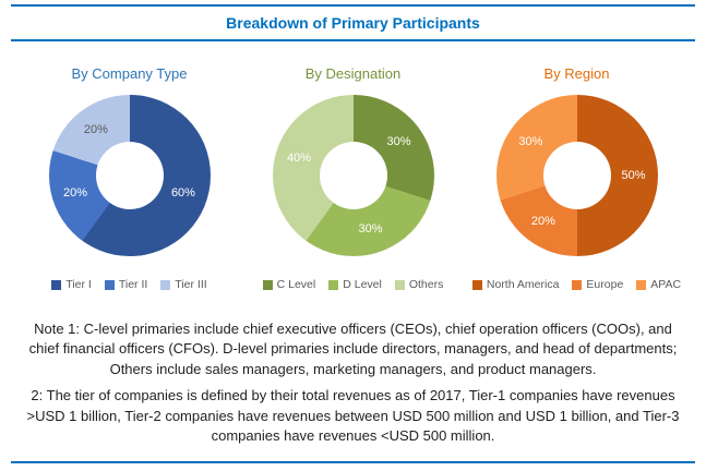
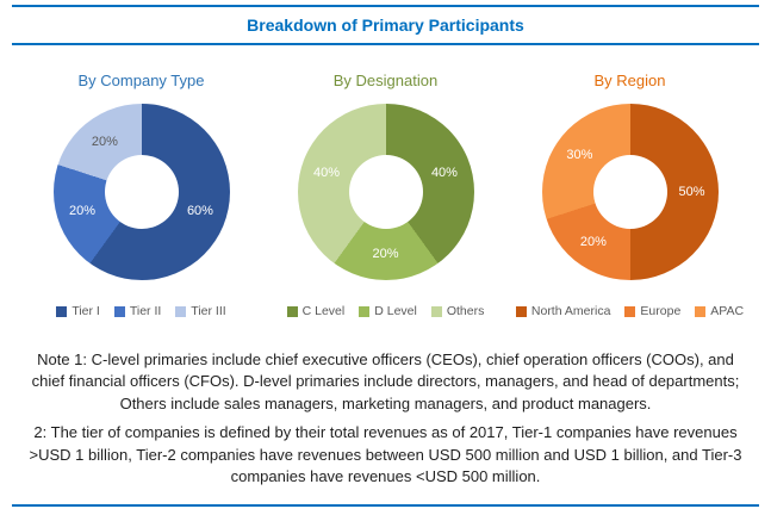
By Designation/C Level: 30% -> 40%
By Designation/D Level: 30% -> 20%
